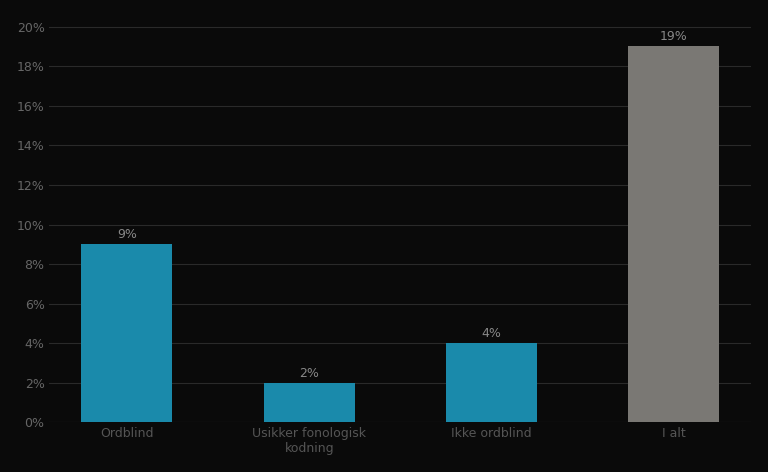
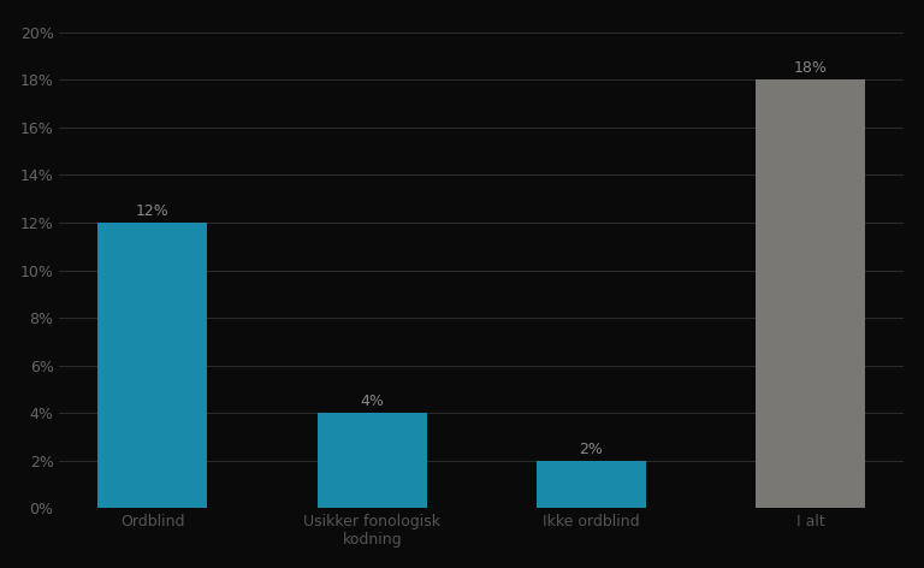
Ordblind: 9% -> 12%
Usikker fonologisk kodning: 2% -> 4%
Ikke ordblind: 4% -> 2%
I alt: 19% -> 18%
